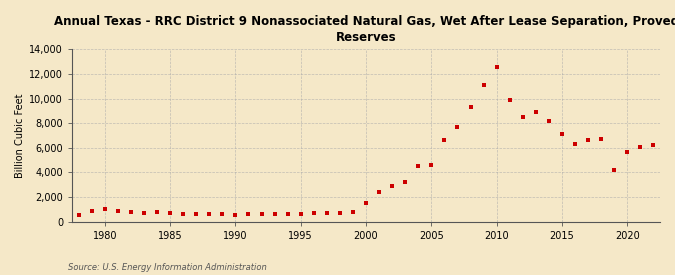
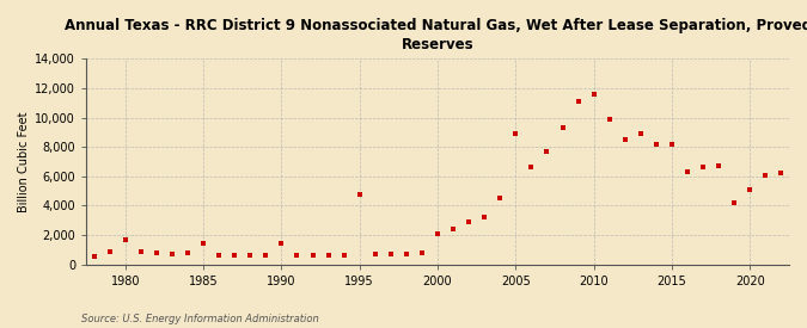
1980: 1,000 -> 1,700
1985: 700 -> 1,400
1990: 600 -> 1,400
1995: 600 -> 4,800
2000: 1,500 -> 2,100
2005: 4,600 -> 8,900
2010: 12,600 -> 11,600
2015: 7,100 -> 8,200
2020: 5,700 -> 5,100
